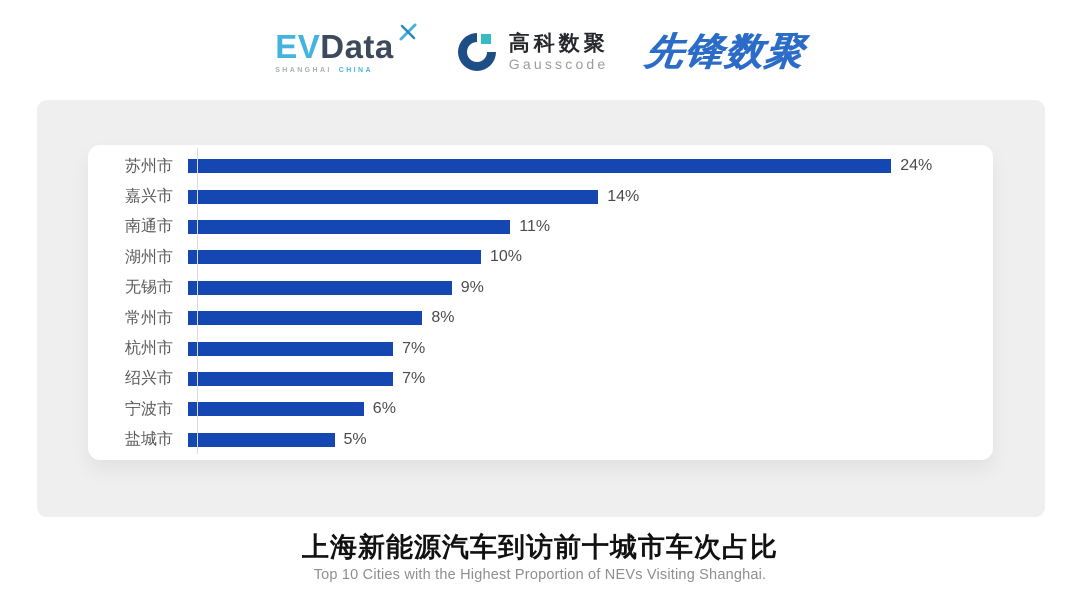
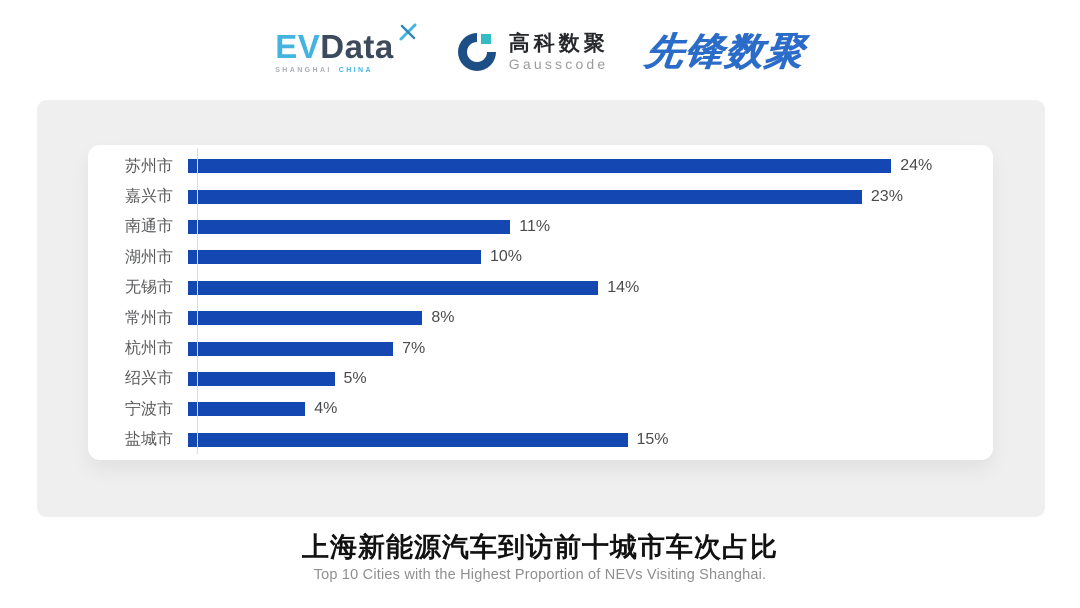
嘉兴市: 14% -> 23%
无锡市: 9% -> 14%
绍兴市: 7% -> 5%
宁波市: 6% -> 4%
盐城市: 5% -> 15%
